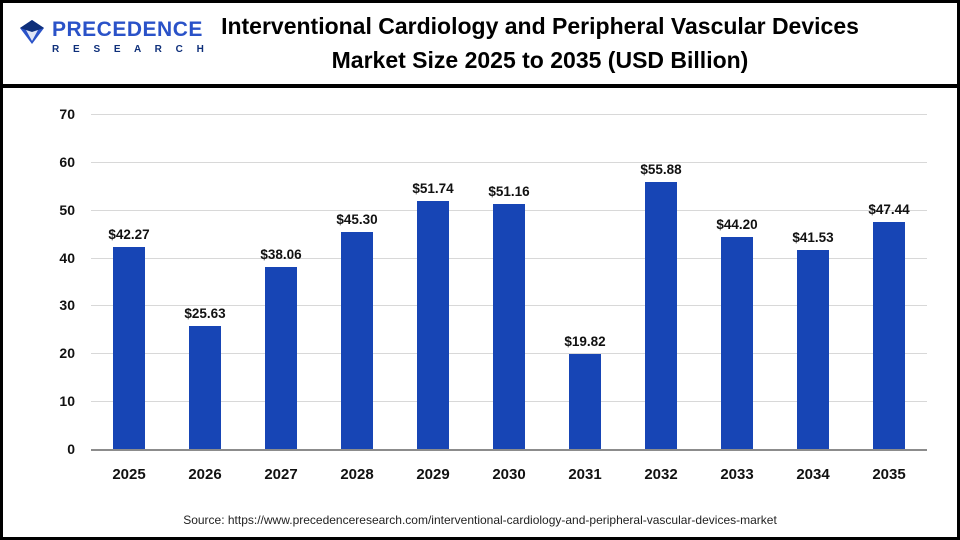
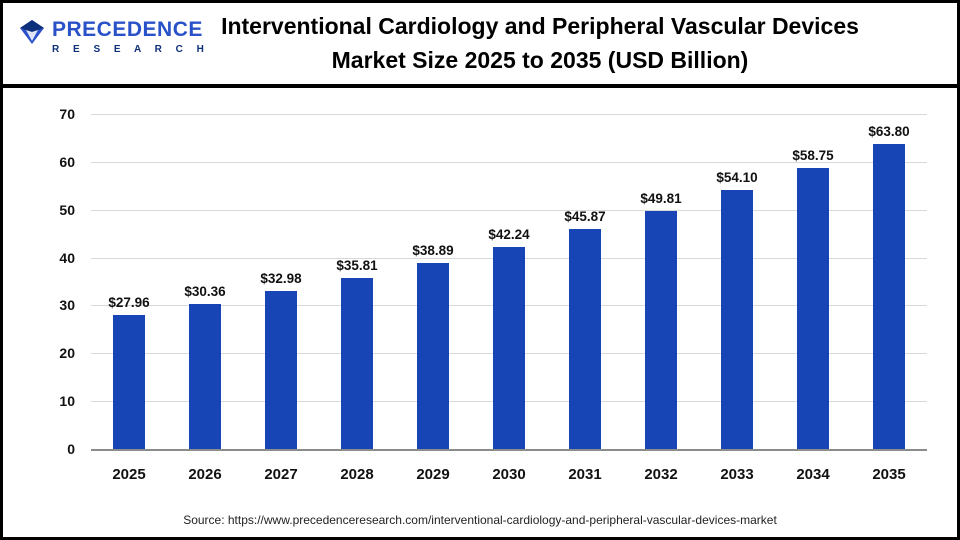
2025: $42.27 -> $27.96
2026: $25.63 -> $30.36
2027: $38.06 -> $32.98
2028: $45.30 -> $35.81
2029: $51.74 -> $38.89
2030: $51.16 -> $42.24
2031: $19.82 -> $45.87
2032: $55.88 -> $49.81
2033: $44.20 -> $54.10
2034: $41.53 -> $58.75
2035: $47.44 -> $63.80
